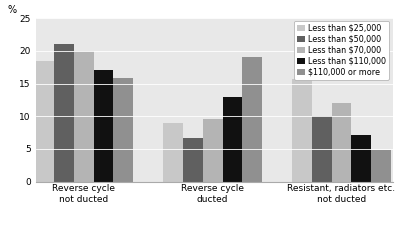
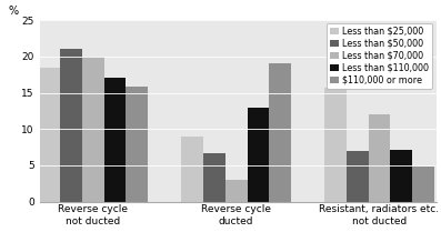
Less than $70,000/Reverse cycle ducted: 9.6 -> 3.0
Less than $50,000/Resistant, radiators etc. not ducted: 10.0 -> 7.0
